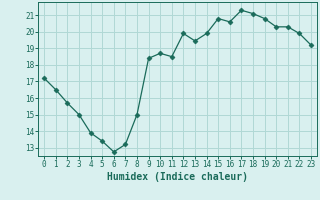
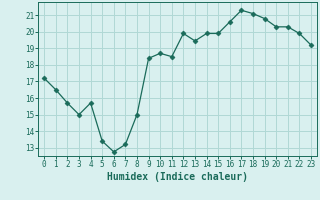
4: 13.9 -> 15.7
15: 20.8 -> 19.9
